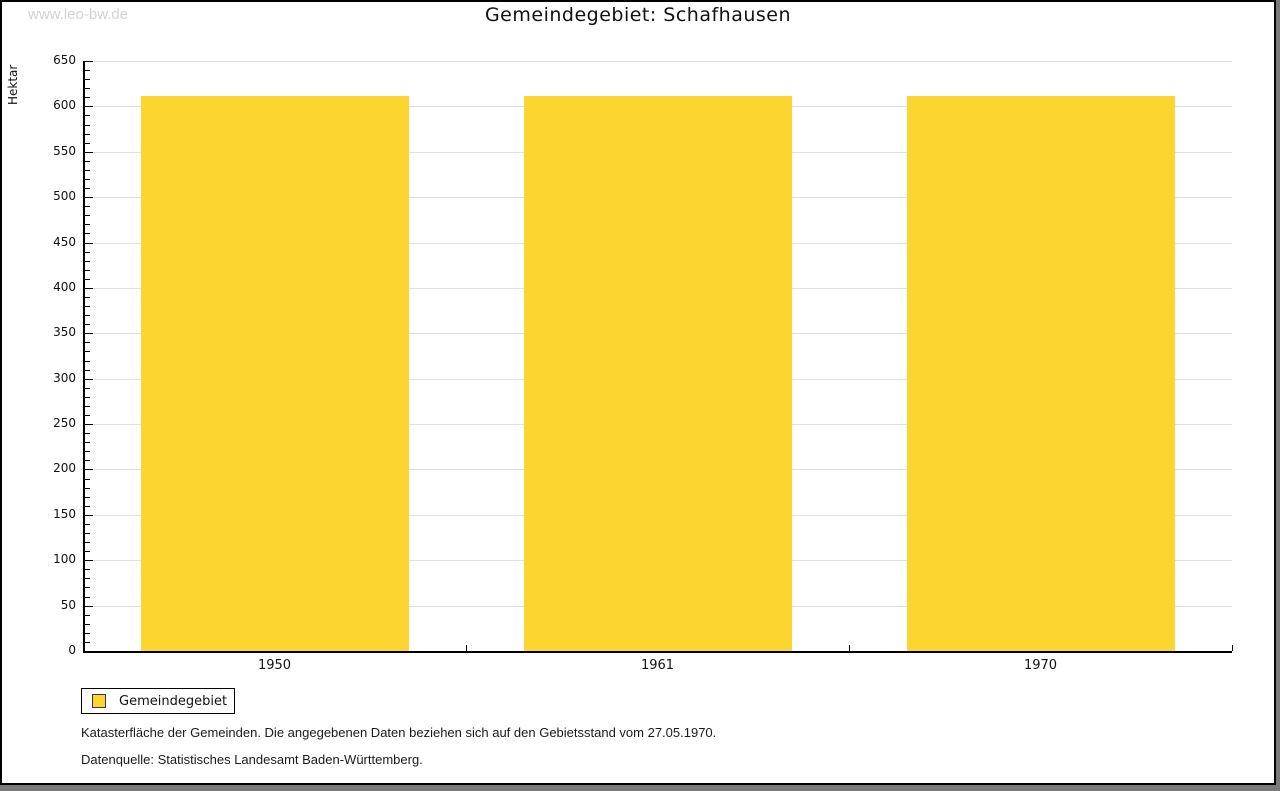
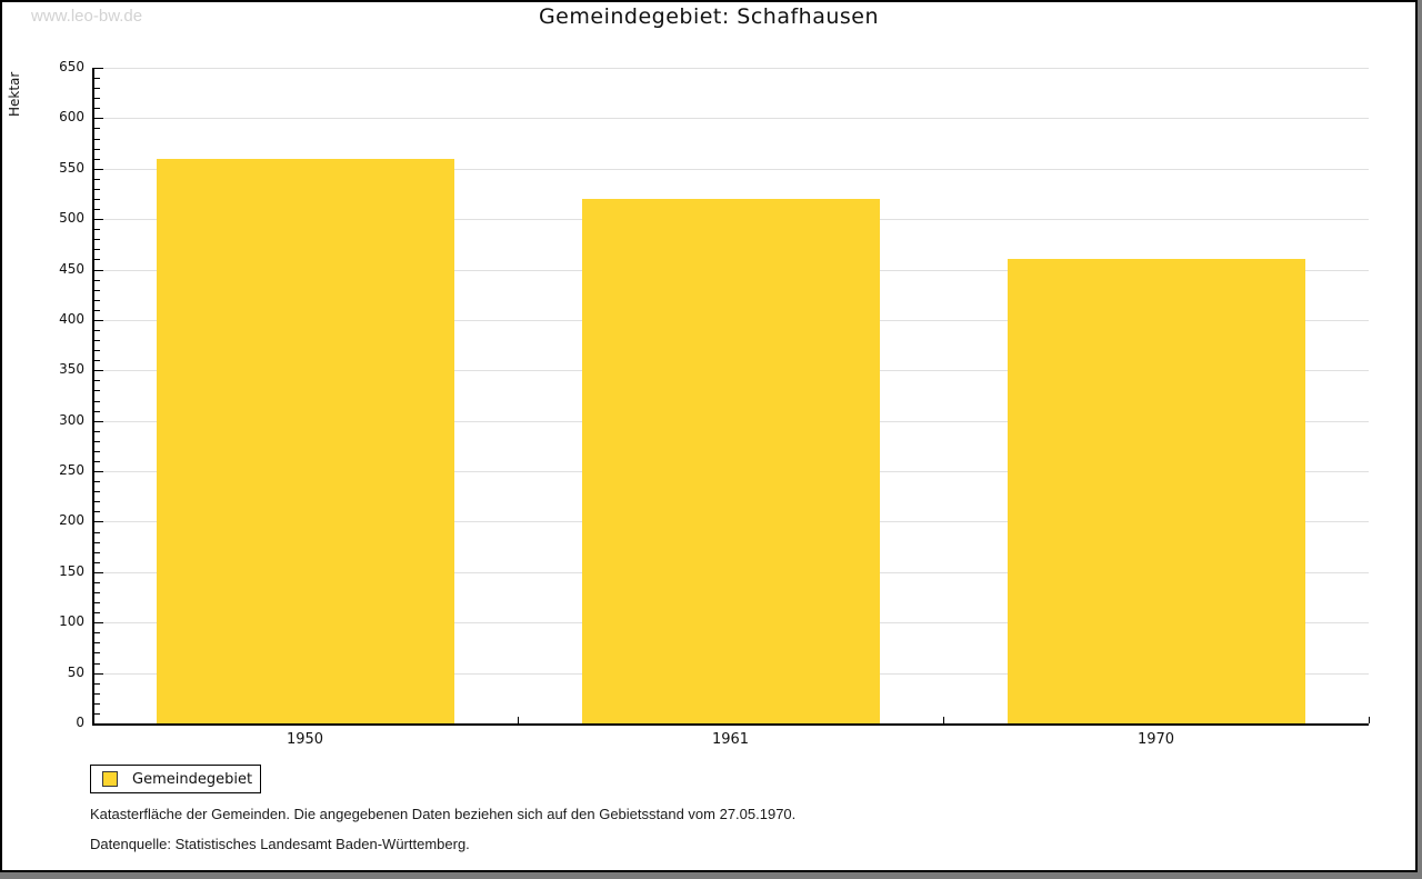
1950: 610 -> 560
1961: 610 -> 520
1970: 610 -> 460
